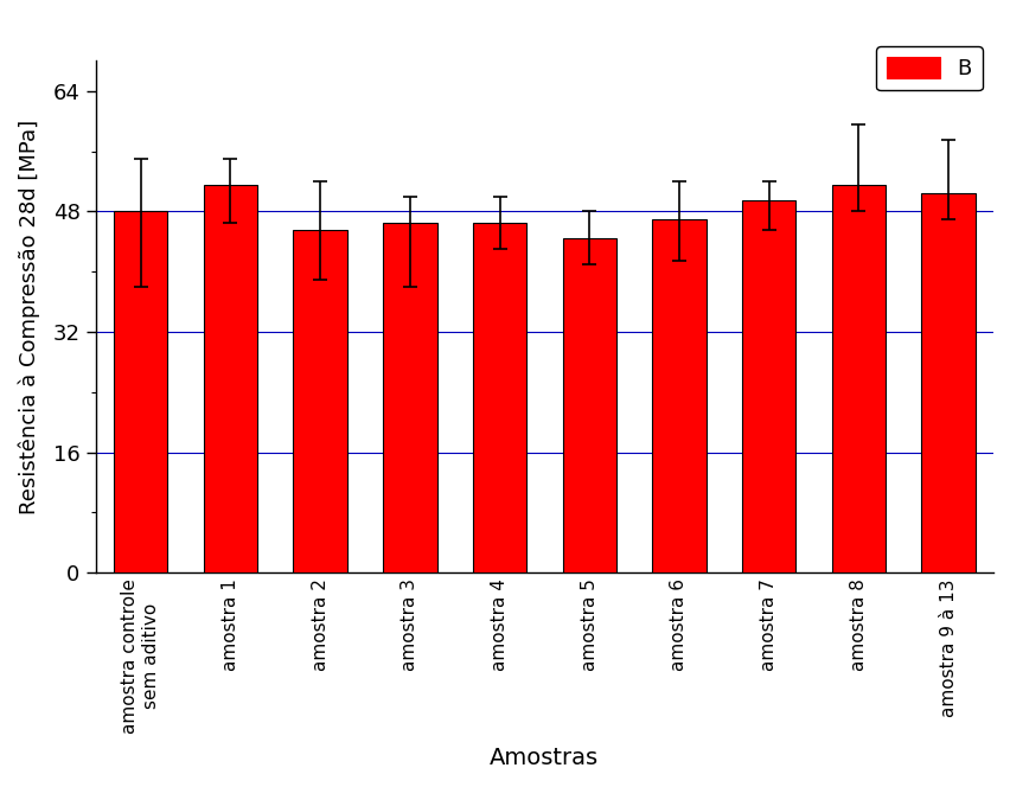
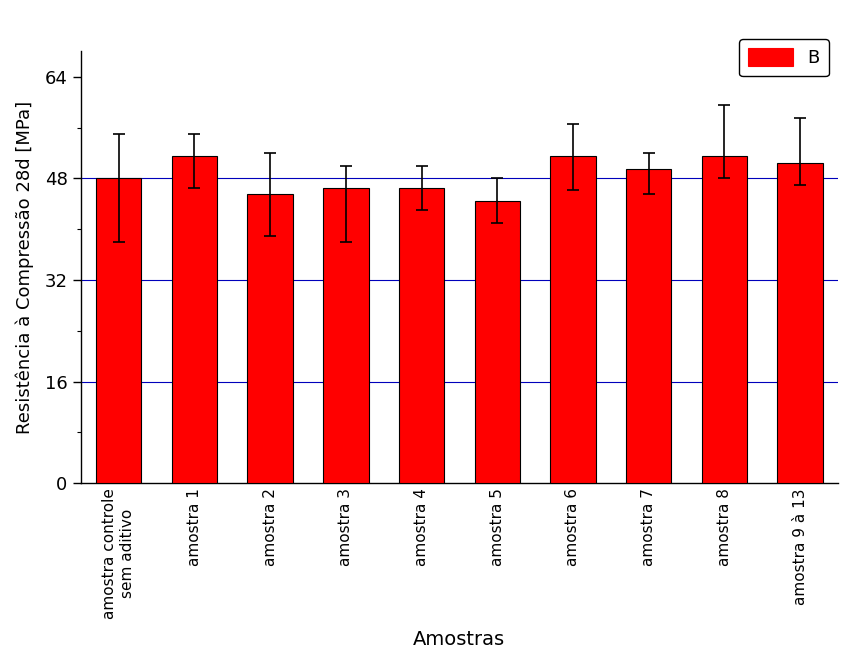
amostra 6: 47.0 -> 51.6
